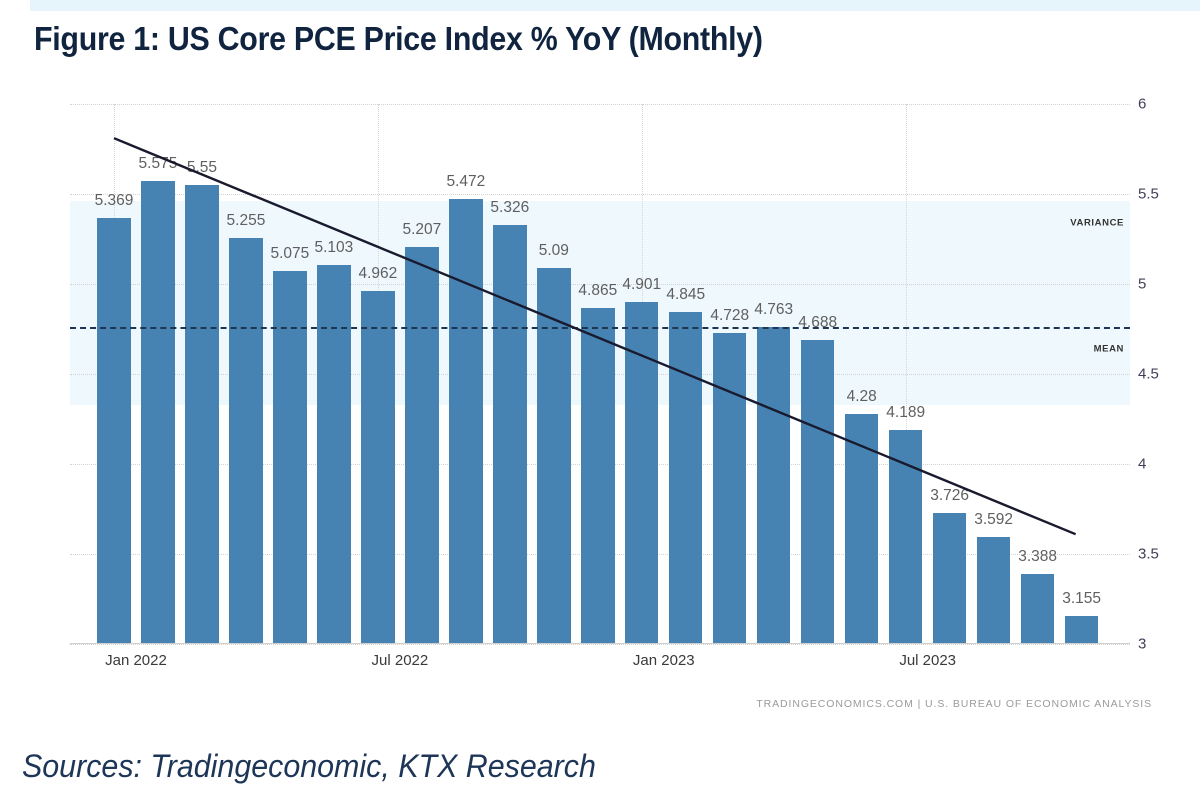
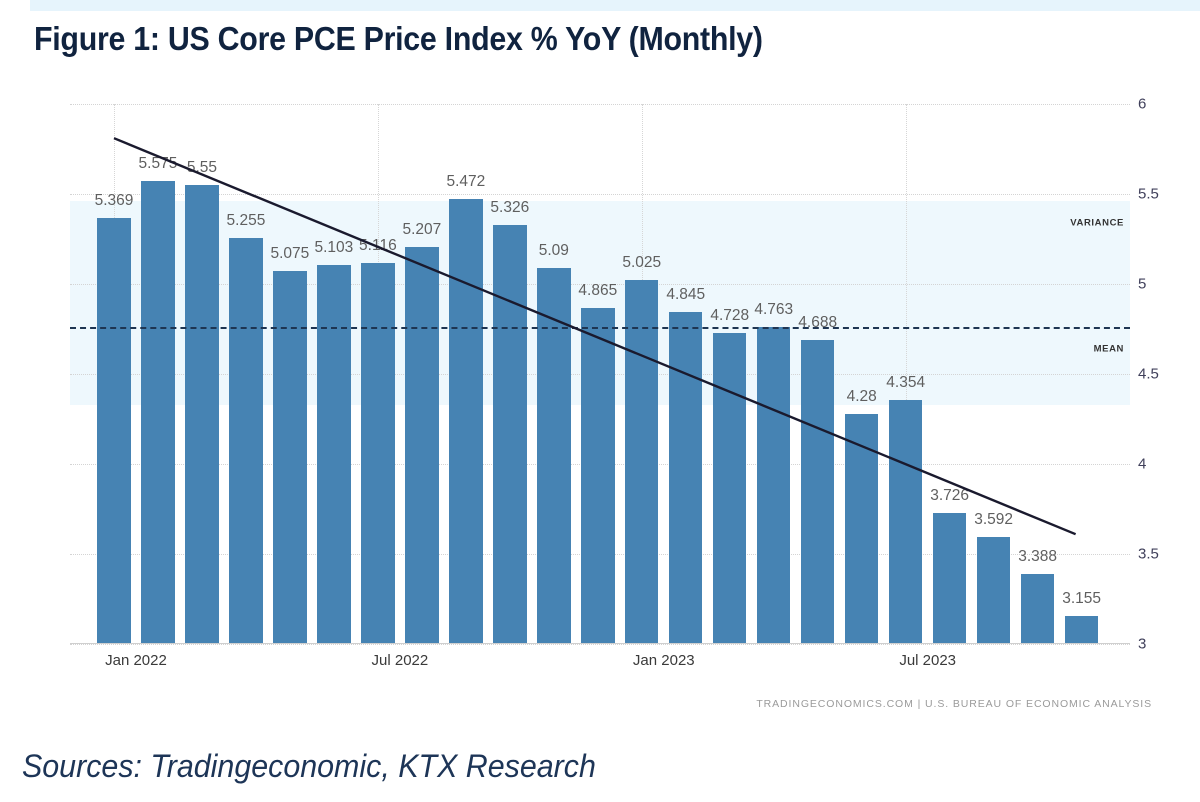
Jul 2022: 4.962 -> 5.116
Jan 2023: 4.901 -> 5.025
Jul 2023: 4.189 -> 4.354
